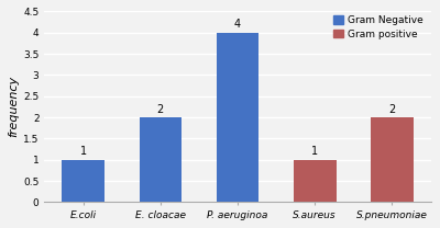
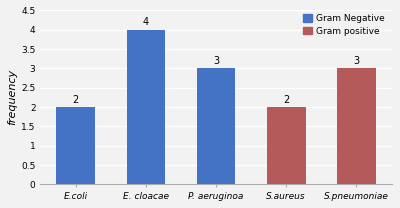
E.coli: 1 -> 2
E. cloacae: 2 -> 4
P. aeruginoa: 4 -> 3
S.aureus: 1 -> 2
S.pneumoniae: 2 -> 3
